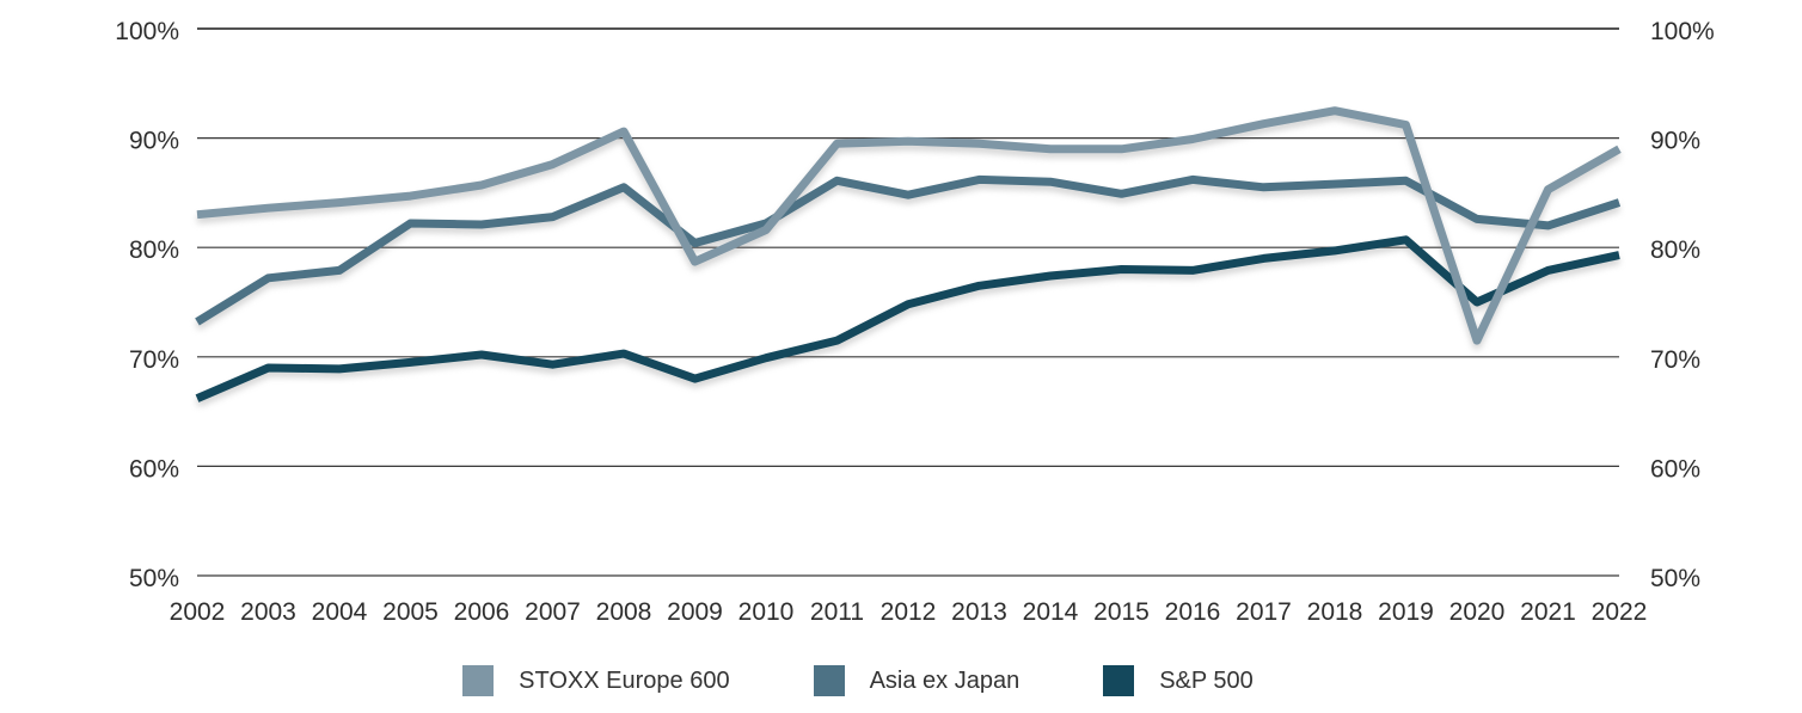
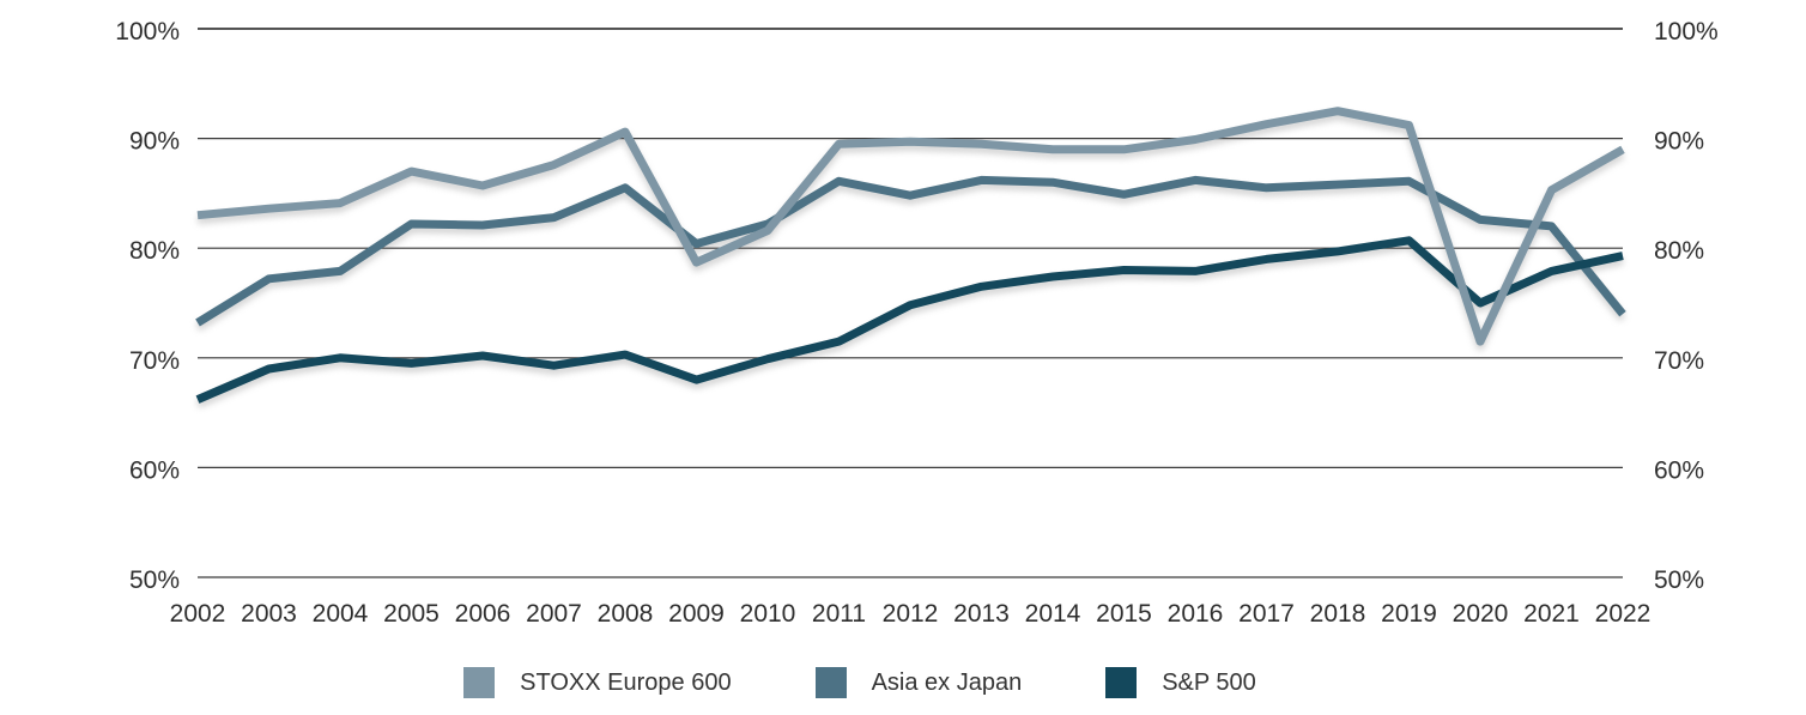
S&P 500/2004: 69% -> 70%
STOXX Europe 600/2005: 85% -> 87%
Asia ex Japan/2022: 84% -> 74%
